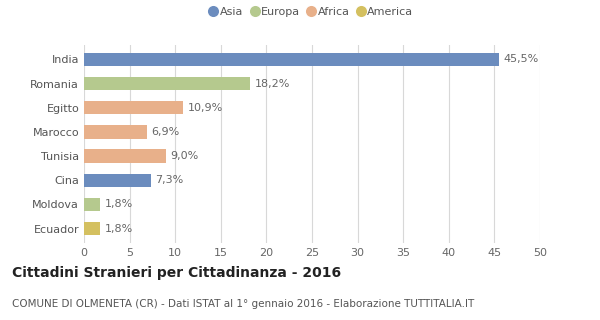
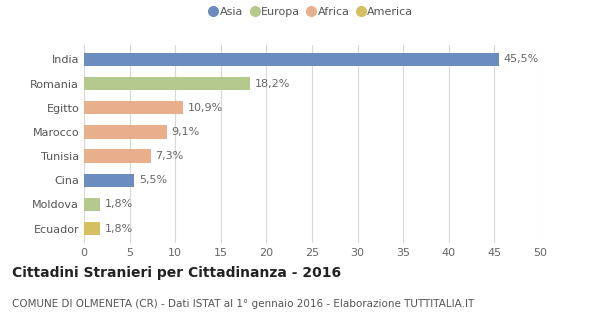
Marocco: 6,9% -> 9,1%
Tunisia: 9,0% -> 7,3%
Cina: 7,3% -> 5,5%
